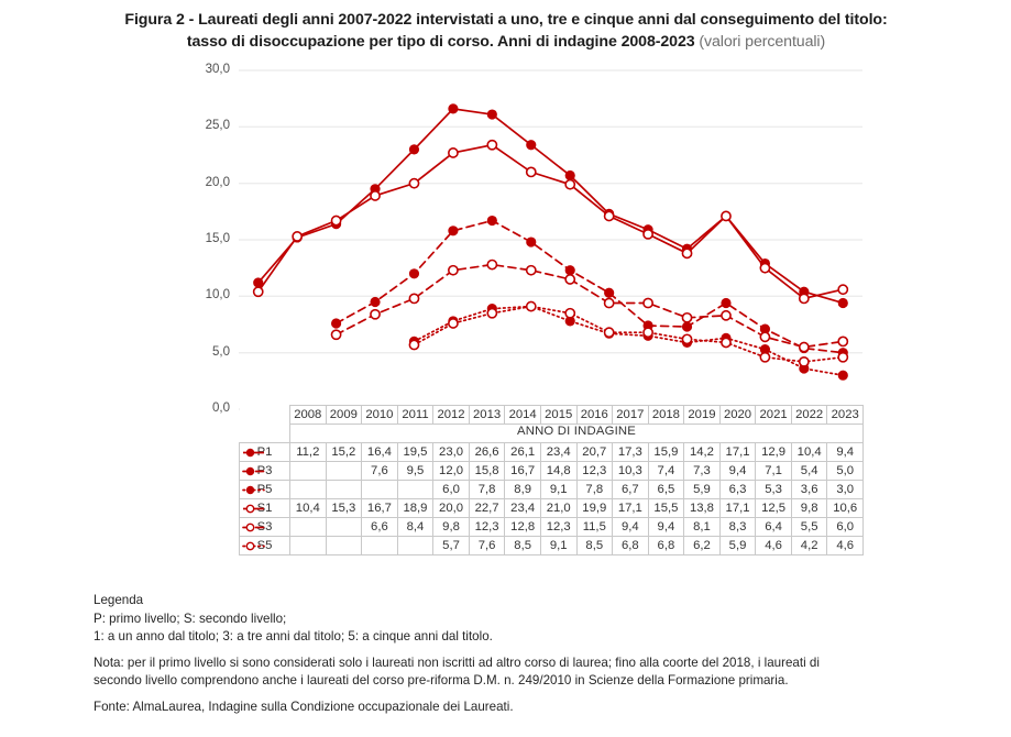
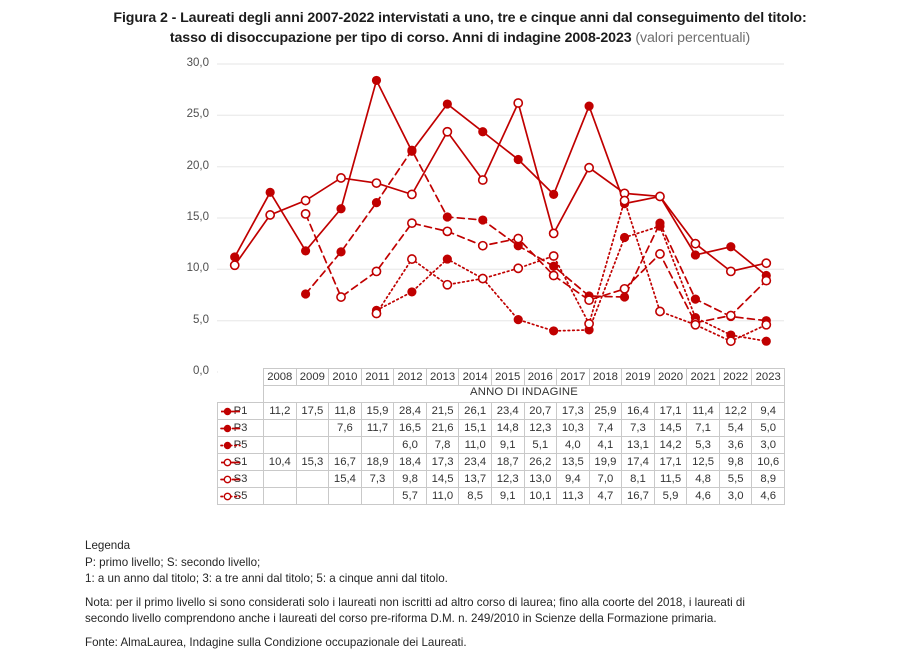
P1/2009: 15,2 -> 17,5
P1/2010: 16,4 -> 11,8
S3/2010: 6,6 -> 15,4
P1/2011: 19,5 -> 15,9
P3/2011: 9,5 -> 11,7
S3/2011: 8,4 -> 7,3
P1/2012: 23,0 -> 28,4
P3/2012: 12,0 -> 16,5
S1/2012: 20,0 -> 18,4
P1/2013: 26,6 -> 21,5
P3/2013: 15,8 -> 21,6
S1/2013: 22,7 -> 17,3
S3/2013: 12,3 -> 14,5
S5/2013: 7,6 -> 11,0
P3/2014: 16,7 -> 15,1
P5/2014: 8,9 -> 11,0
S3/2014: 12,8 -> 13,7
S1/2015: 21,0 -> 18,7
P5/2016: 7,8 -> 5,1
S1/2016: 19,9 -> 26,2
S3/2016: 11,5 -> 13,0
S5/2016: 8,5 -> 10,1
P5/2017: 6,7 -> 4,0
S1/2017: 17,1 -> 13,5
S5/2017: 6,8 -> 11,3
P1/2018: 15,9 -> 25,9
P5/2018: 6,5 -> 4,1
S1/2018: 15,5 -> 19,9
S3/2018: 9,4 -> 7,0
S5/2018: 6,8 -> 4,7
P1/2019: 14,2 -> 16,4
P5/2019: 5,9 -> 13,1
S1/2019: 13,8 -> 17,4
S5/2019: 6,2 -> 16,7
P3/2020: 9,4 -> 14,5
P5/2020: 6,3 -> 14,2
S3/2020: 8,3 -> 11,5
P1/2021: 12,9 -> 11,4
S3/2021: 6,4 -> 4,8
P1/2022: 10,4 -> 12,2
S5/2022: 4,2 -> 3,0
S3/2023: 6,0 -> 8,9
